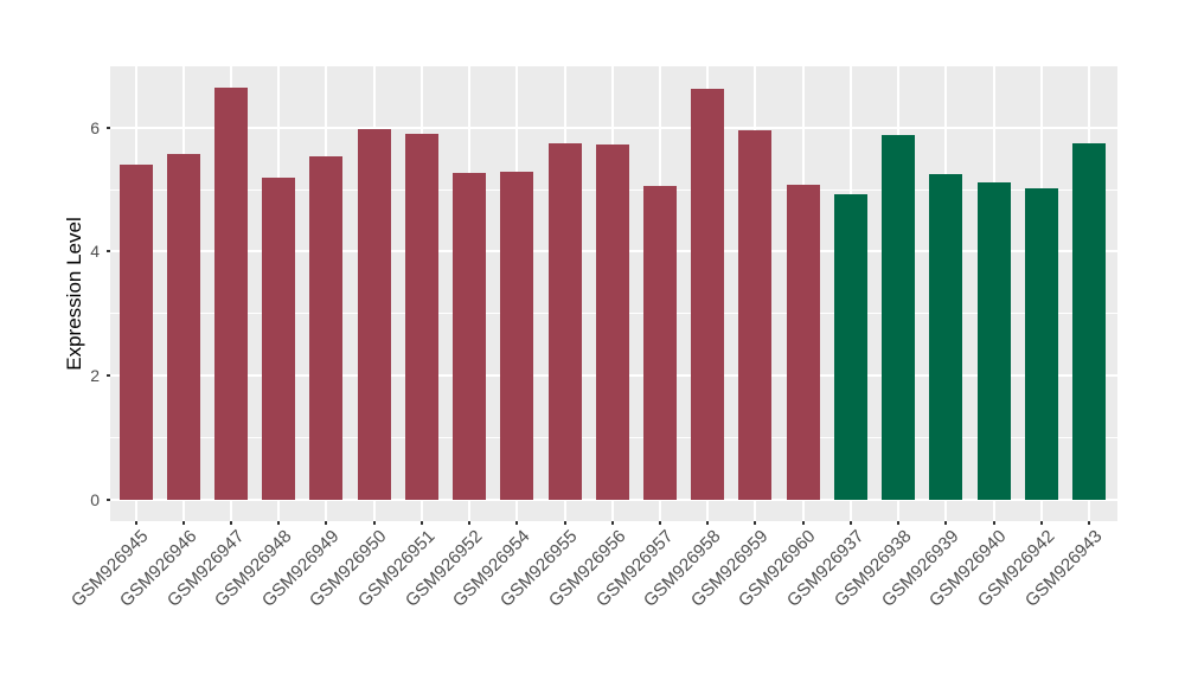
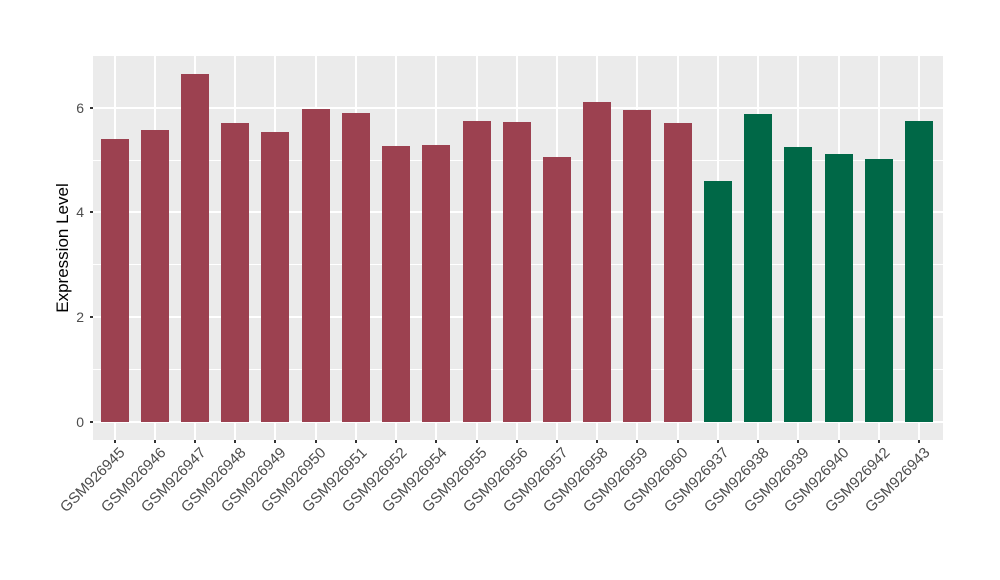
GSM926948: 5.2 -> 5.7
GSM926958: 6.6 -> 6.1
GSM926960: 5.1 -> 5.7
GSM926937: 4.9 -> 4.6
